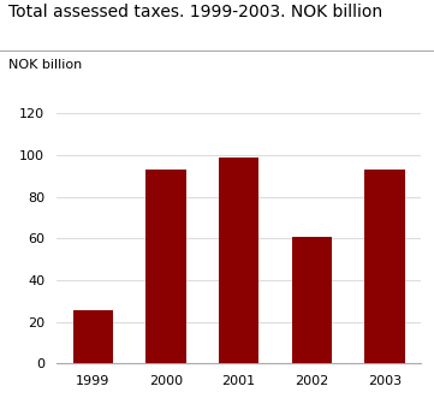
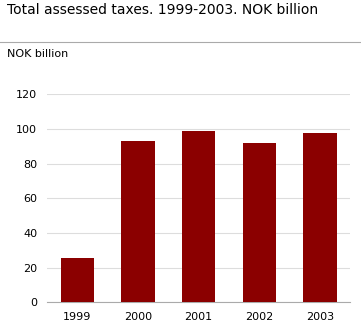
2002: 61 -> 92
2003: 93 -> 98
